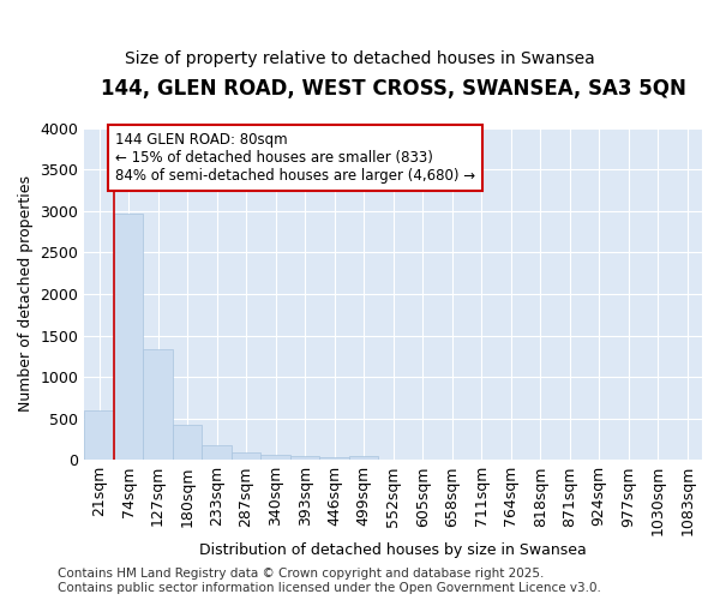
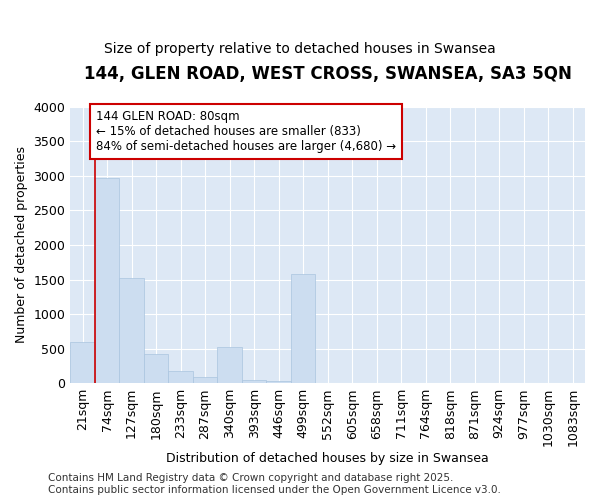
127sqm: 1330 -> 1520
340sqm: 60 -> 520
499sqm: 40 -> 1580
